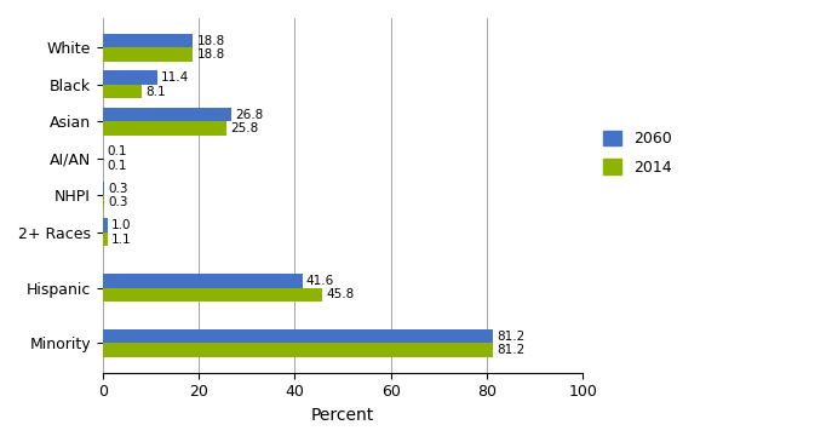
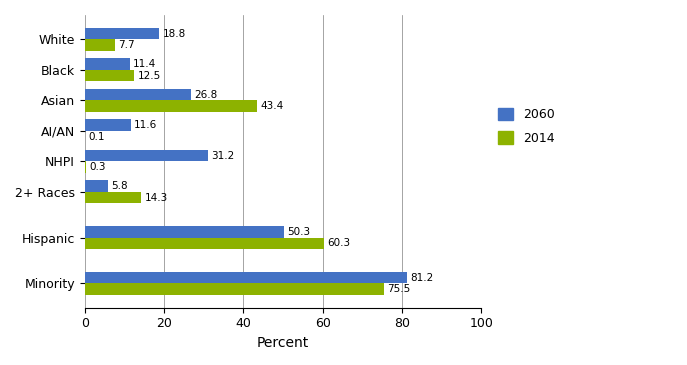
2014/White: 18.8 -> 7.7
2014/Black: 8.1 -> 12.5
2014/Asian: 25.8 -> 43.4
2060/AI/AN: 0.1 -> 11.6
2060/NHPI: 0.3 -> 31.2
2060/2+ Races: 1.0 -> 5.8
2014/2+ Races: 1.1 -> 14.3
2060/Hispanic: 41.6 -> 50.3
2014/Hispanic: 45.8 -> 60.3
2014/Minority: 81.2 -> 75.5
